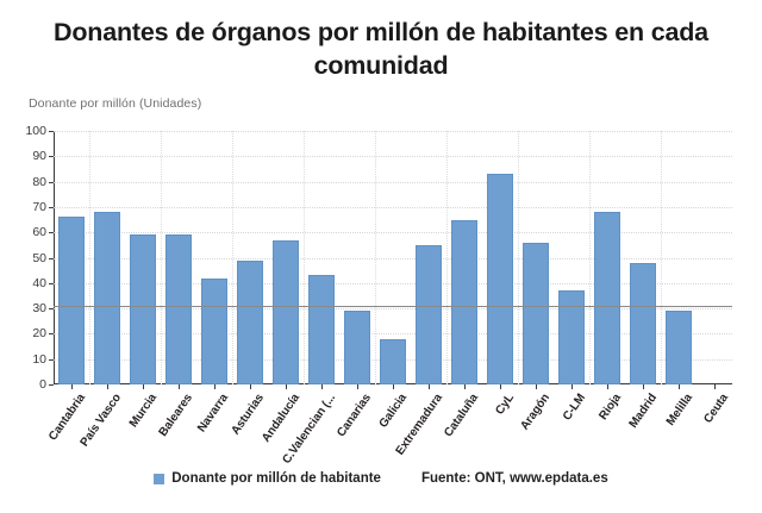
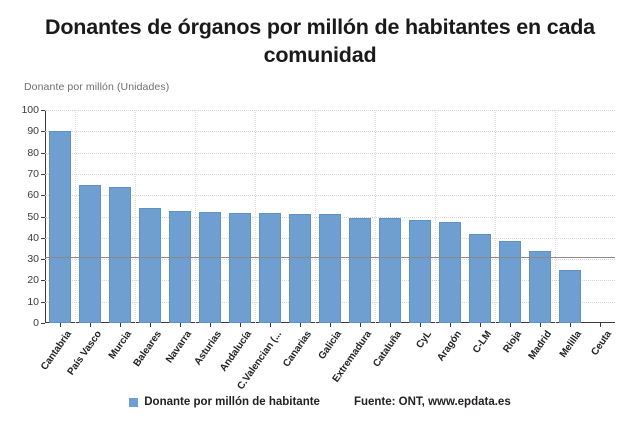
Cantabria: 66 -> 90
País Vasco: 68 -> 65
Murcia: 59 -> 64
Baleares: 59 -> 54
Navarra: 42 -> 52
Asturias: 49 -> 52
Andalucía: 57 -> 52
C.Valencian (...: 43 -> 52
Canarias: 29 -> 51
Galicia: 18 -> 51
Extremadura: 55 -> 50
Cataluña: 65 -> 50
CyL: 83 -> 48
Aragón: 56 -> 48
C-LM: 37 -> 42
Rioja: 68 -> 38
Madrid: 48 -> 34
Melilla: 29 -> 25
